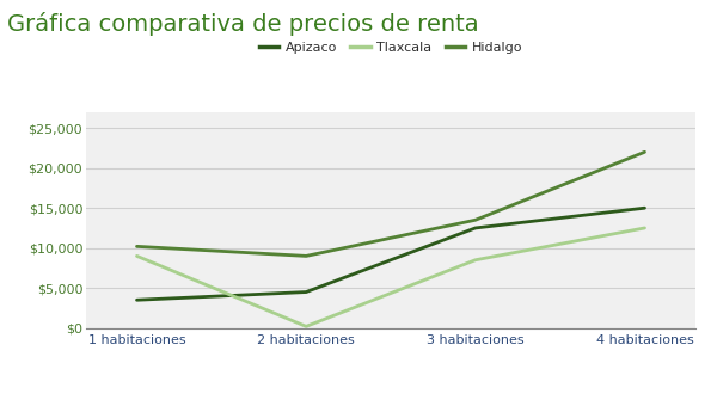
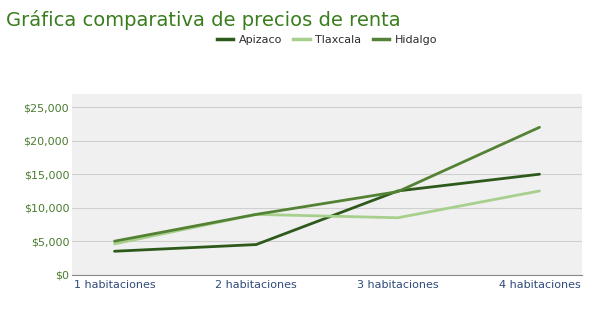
Tlaxcala/1 habitaciones: $9,000 -> $4,600
Hidalgo/1 habitaciones: $10,200 -> $5,000
Tlaxcala/2 habitaciones: $200 -> $9,000
Hidalgo/3 habitaciones: $13,500 -> $12,400
